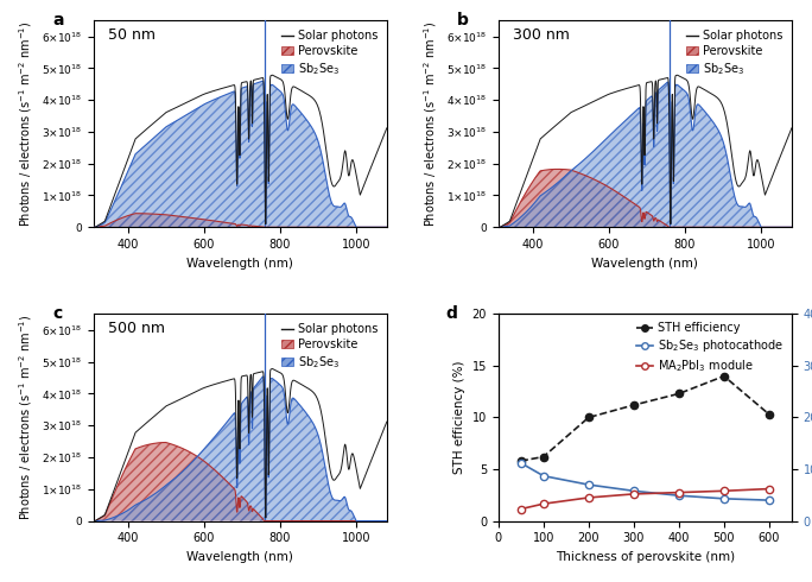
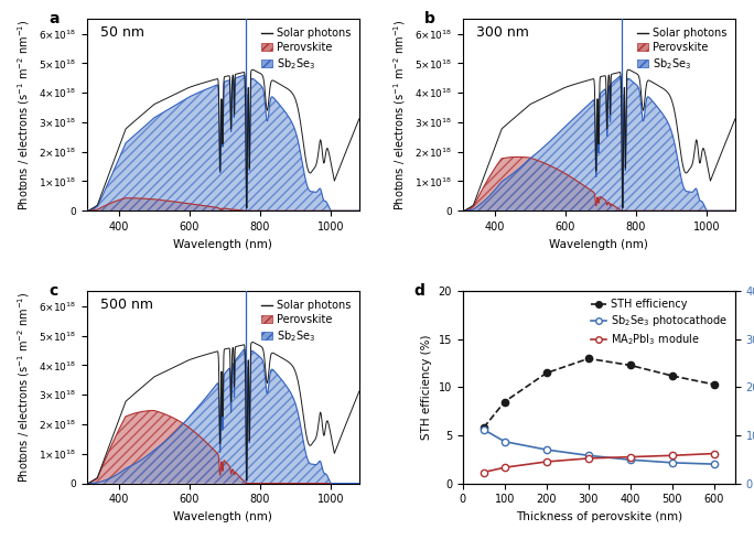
STH efficiency/100: 6.2 -> 8.5
STH efficiency/200: 10.0 -> 11.5
STH efficiency/300: 11.2 -> 13.0
STH efficiency/500: 14.0 -> 11.2
